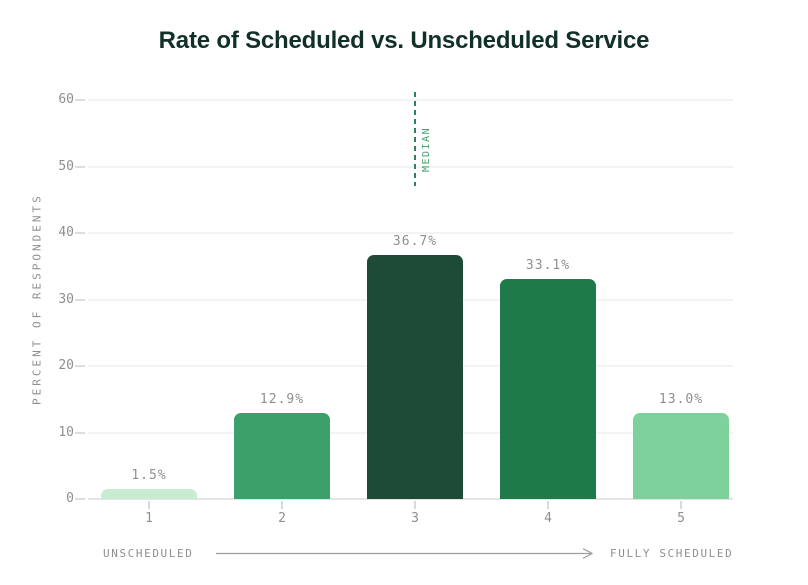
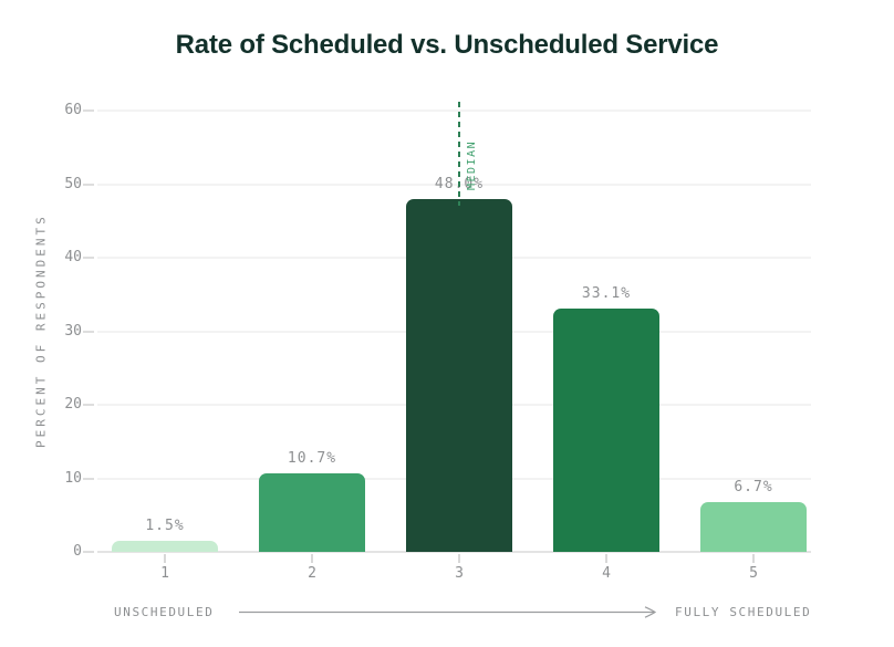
2: 12.9% -> 10.7%
3: 36.7% -> 48.0%
5: 13.0% -> 6.7%
